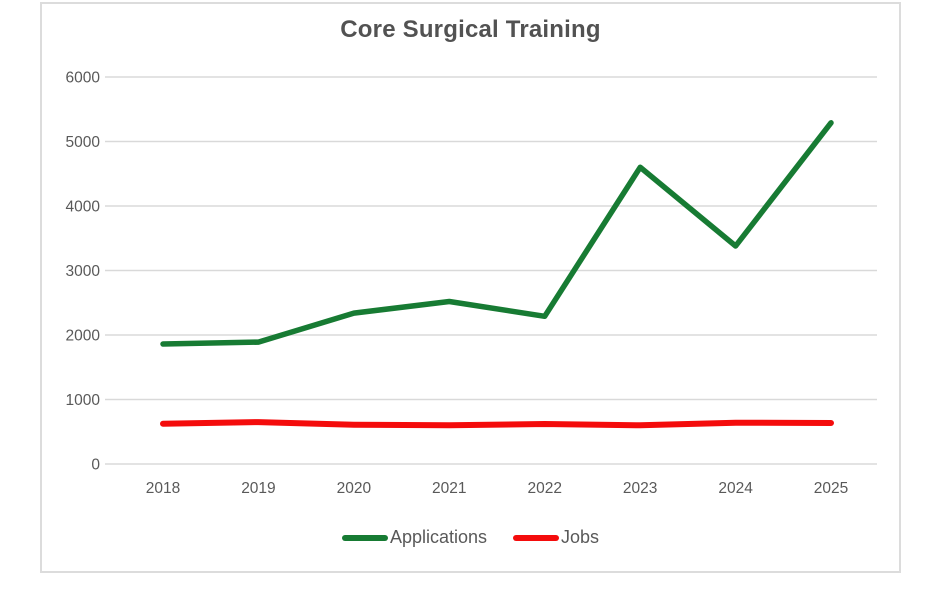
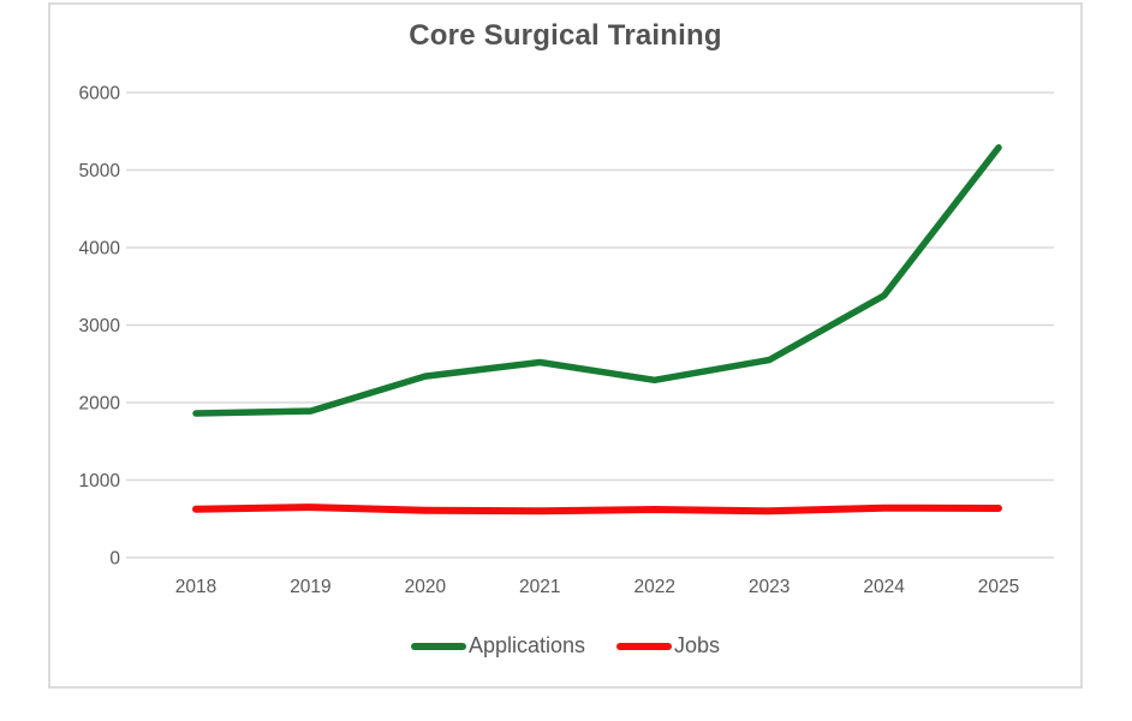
Applications/2023: 4600 -> 2600
